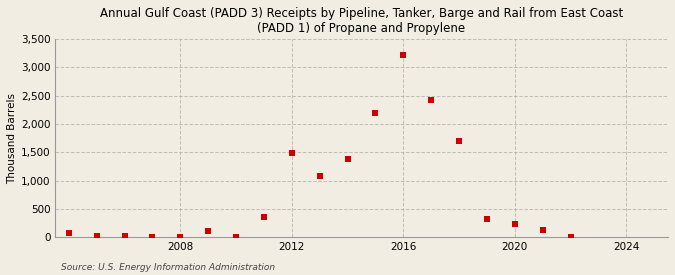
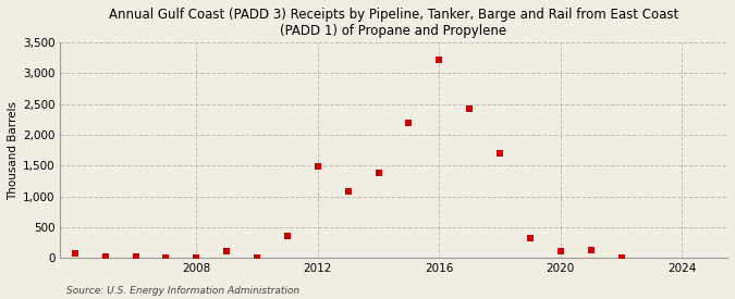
2020: 240 -> 110
